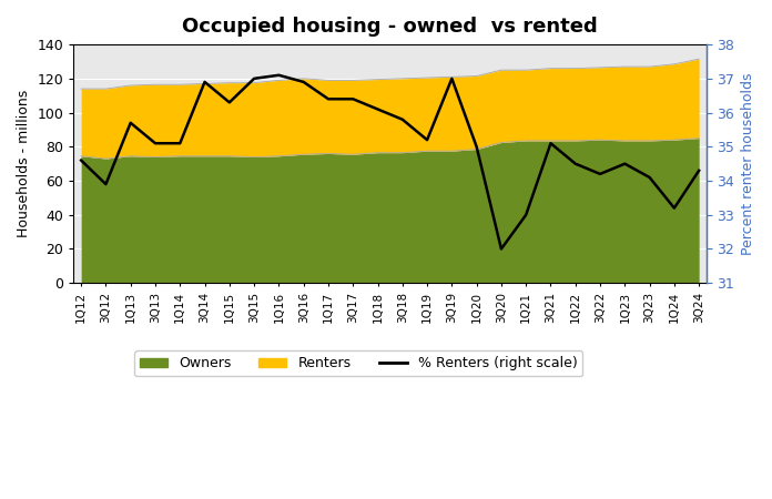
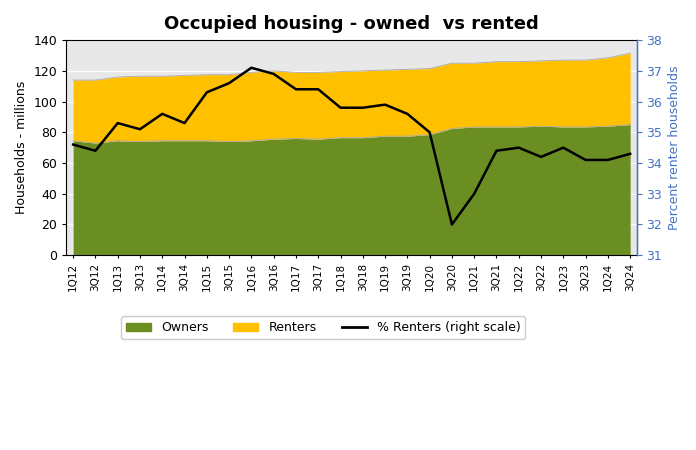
% Renters (right scale)/3Q12: 33.9 -> 34.4
% Renters (right scale)/1Q13: 35.7 -> 35.3
% Renters (right scale)/1Q14: 35.1 -> 35.6
% Renters (right scale)/3Q14: 36.9 -> 35.3
% Renters (right scale)/3Q15: 37.0 -> 36.6
% Renters (right scale)/1Q18: 36.1 -> 35.8
% Renters (right scale)/1Q19: 35.2 -> 35.9
% Renters (right scale)/3Q19: 37.0 -> 35.6
% Renters (right scale)/3Q21: 35.1 -> 34.4
% Renters (right scale)/1Q24: 33.2 -> 34.1
